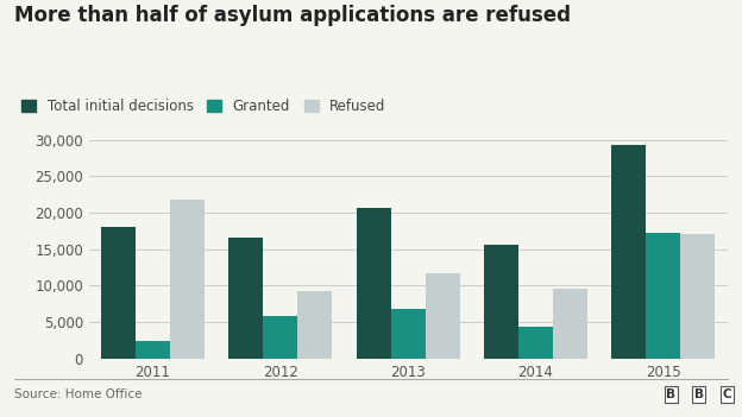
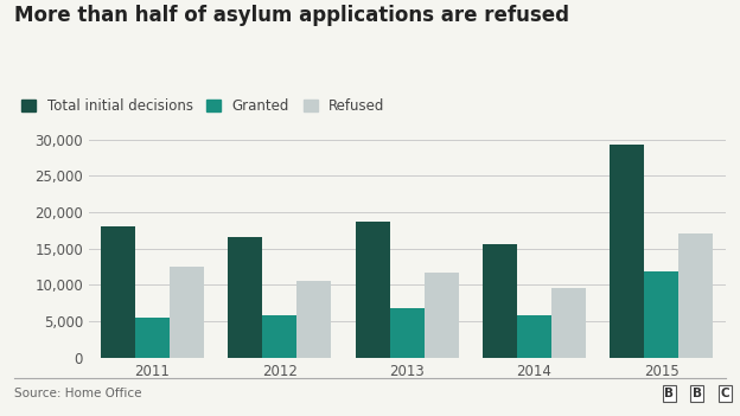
Granted/2011: 2,400 -> 5,500
Refused/2011: 21,800 -> 12,500
Refused/2012: 9,200 -> 10,600
Total initial decisions/2013: 20,600 -> 18,700
Granted/2014: 4,400 -> 5,900
Granted/2015: 17,200 -> 11,900
